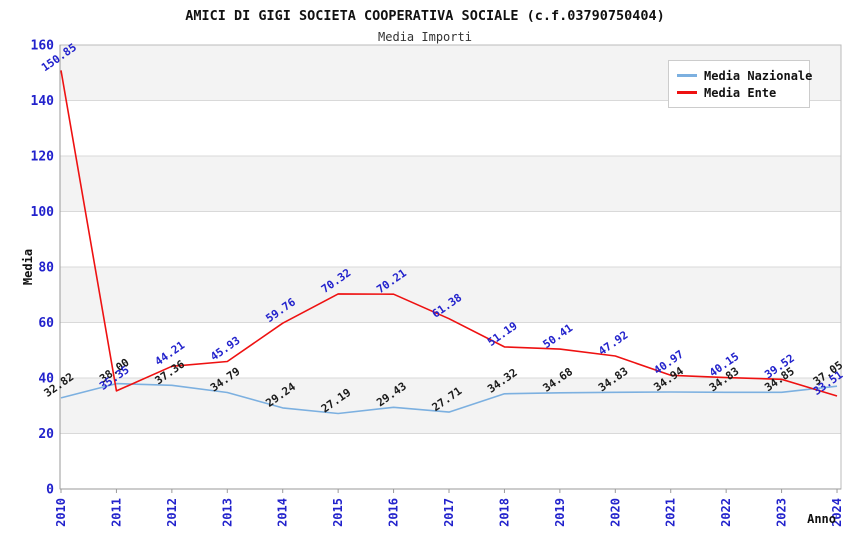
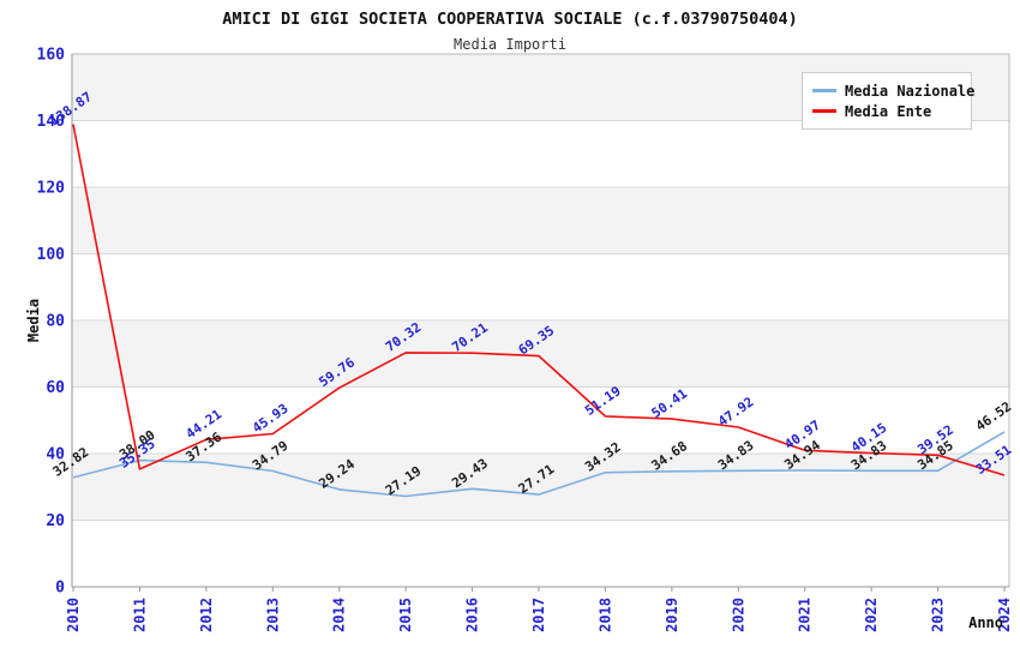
Media Ente/2010: 150.85 -> 138.87
Media Ente/2017: 61.38 -> 69.35
Media Nazionale/2024: 37.05 -> 46.52
